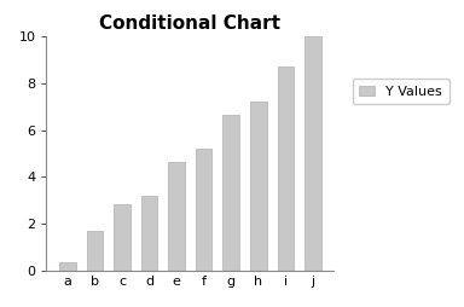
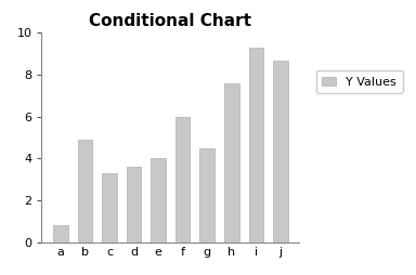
a: 0.3 -> 0.8
b: 1.7 -> 4.9
c: 2.8 -> 3.3
d: 3.2 -> 3.6
e: 4.7 -> 4.0
f: 5.2 -> 6.0
g: 6.7 -> 4.5
h: 7.2 -> 7.6
i: 8.8 -> 9.3
j: 10.0 -> 8.7
